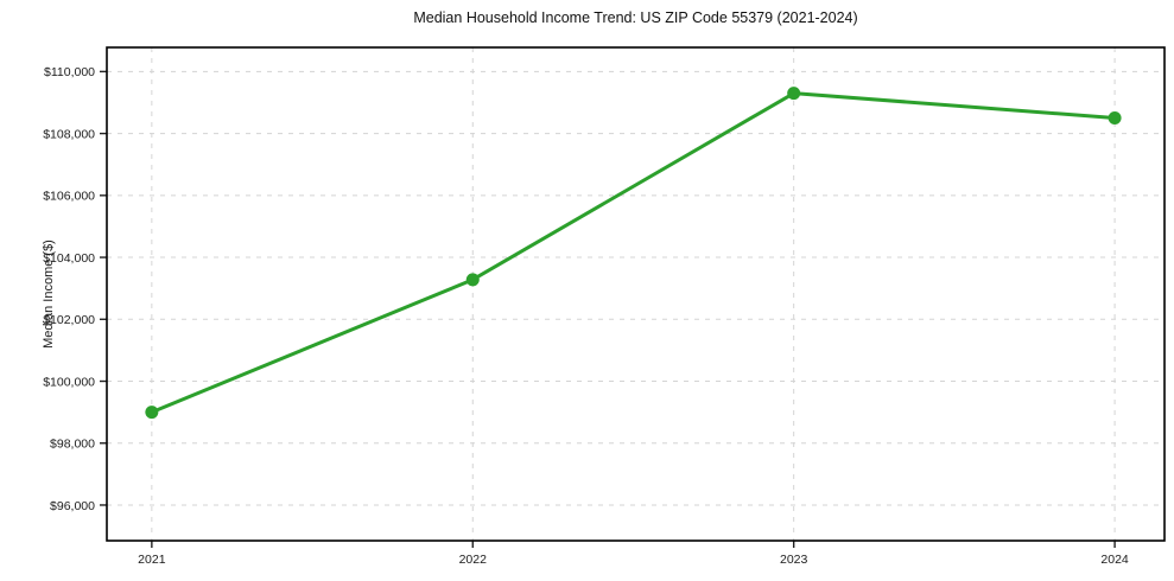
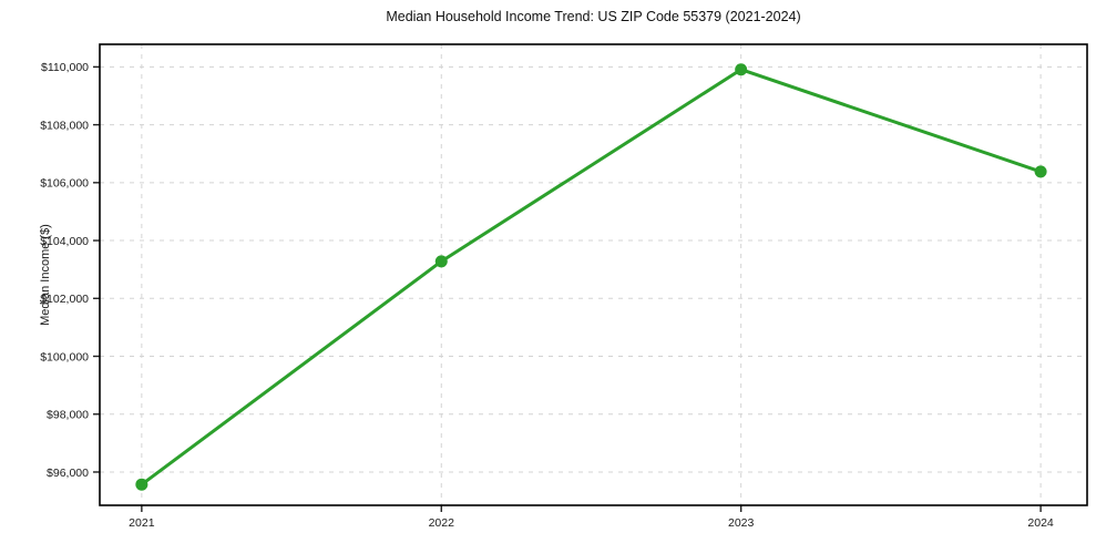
2021: $99000 -> $95600
2023: $109300 -> $109900
2024: $108500 -> $106400
